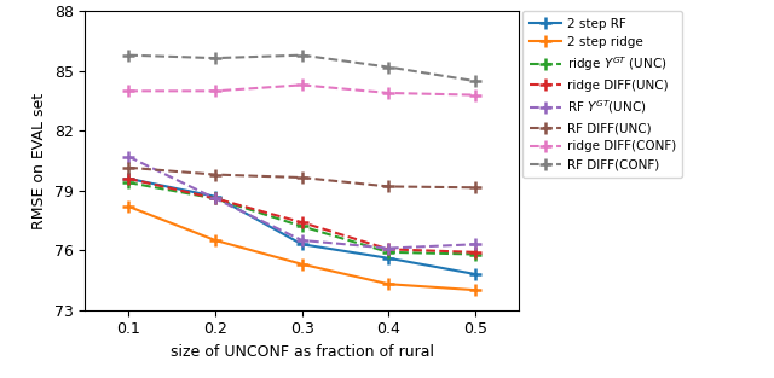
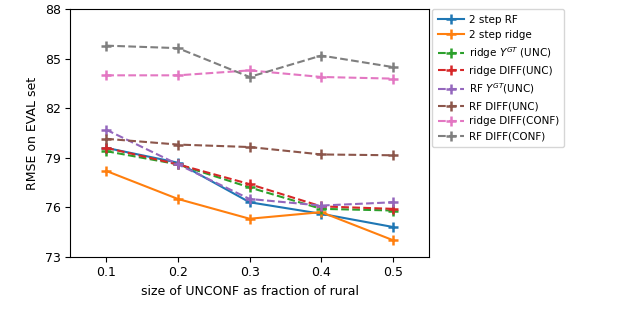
RF DIFF(CONF)/0.3: 85.8 -> 83.9
2 step ridge/0.4: 74.3 -> 75.7
